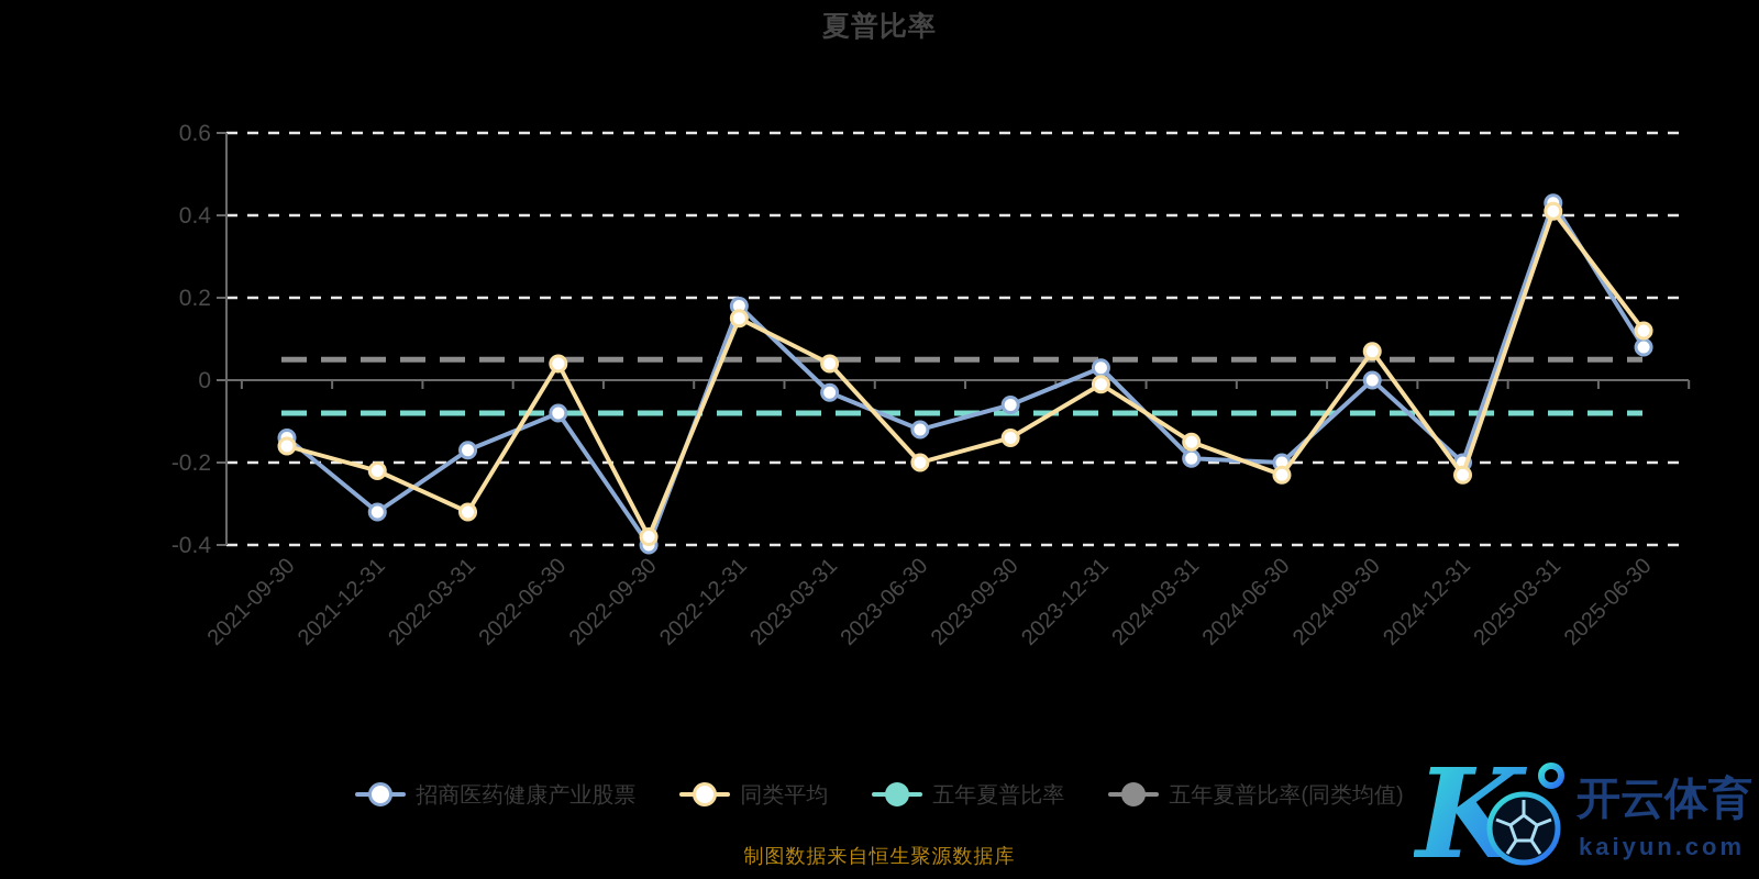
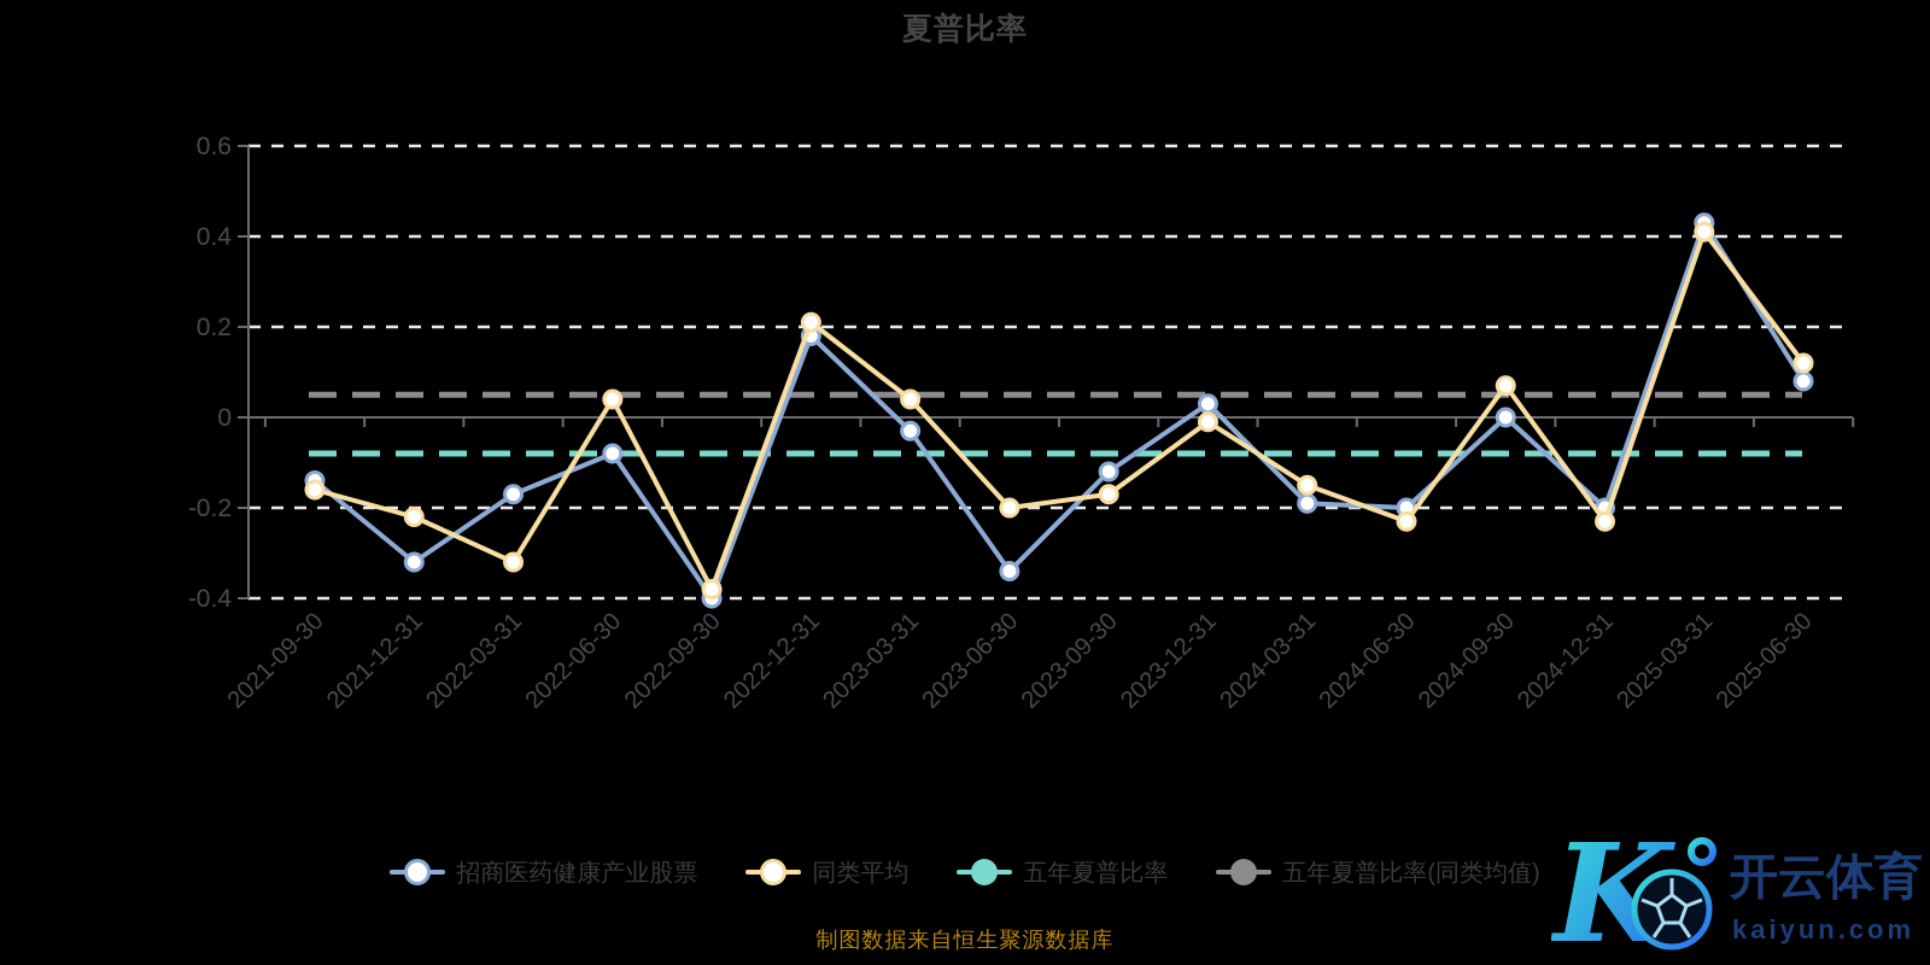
同类平均/2022-12-31: 0.15 -> 0.21
招商医药健康产业股票/2023-06-30: -0.12 -> -0.34
招商医药健康产业股票/2023-09-30: -0.06 -> -0.12
同类平均/2023-09-30: -0.14 -> -0.17
